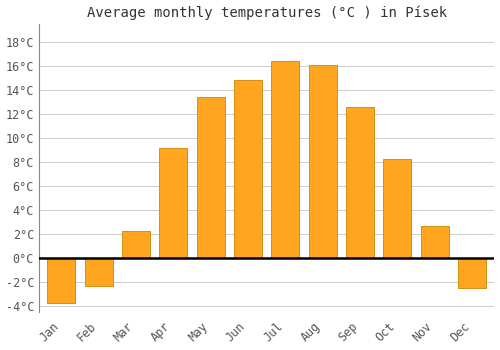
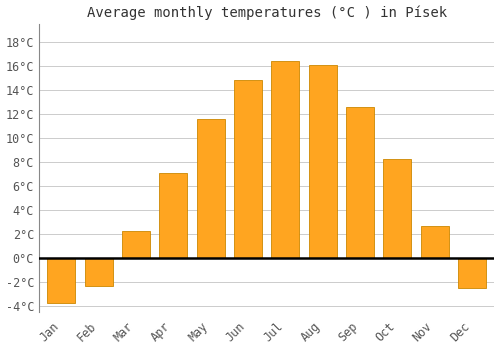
Apr: 9.2°C -> 7.1°C
May: 13.4°C -> 11.6°C
